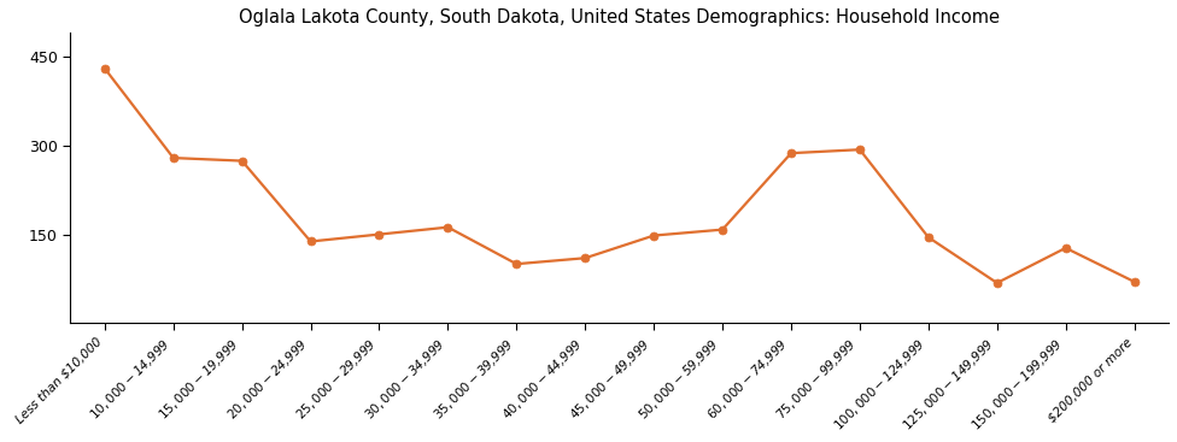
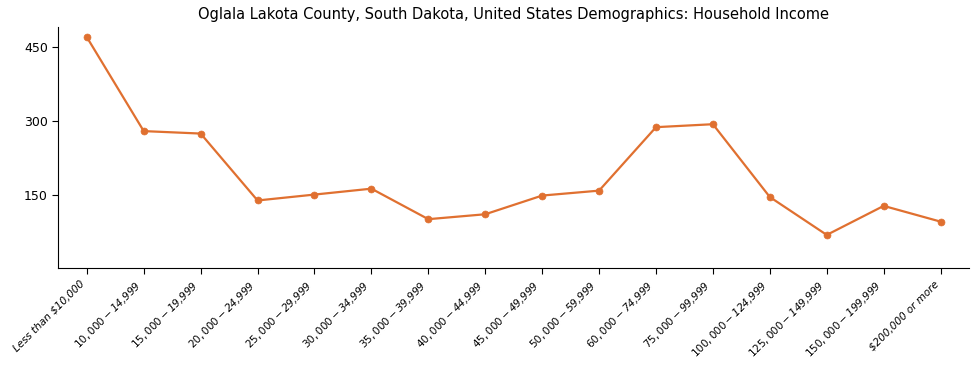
Less than $10,000: 430 -> 470
$200,000 or more: 70 -> 95
